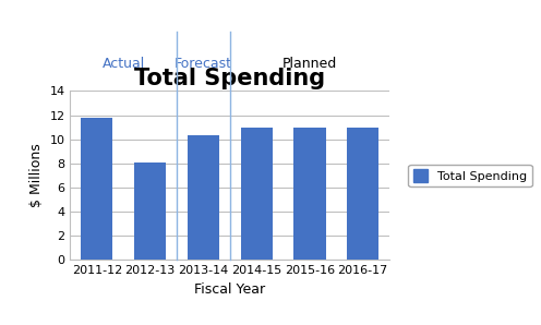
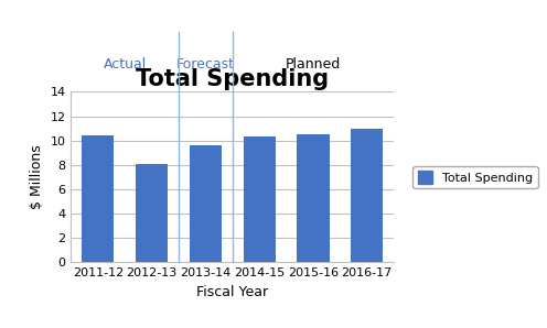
2011-12: 11.8 -> 10.4
2013-14: 10.3 -> 9.6
2014-15: 11.0 -> 10.3
2015-16: 11.0 -> 10.5
